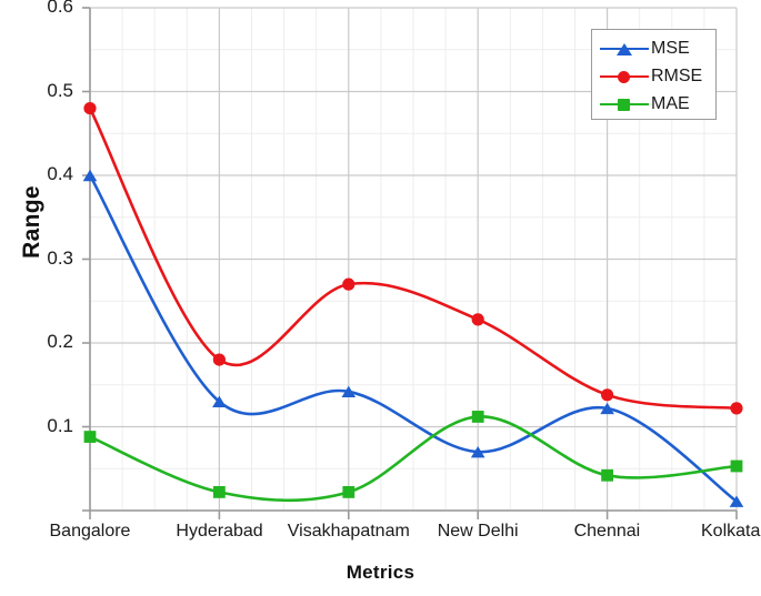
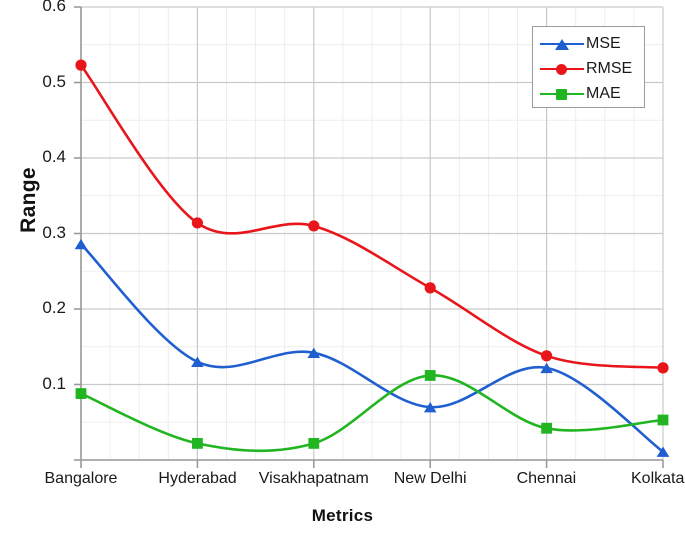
MSE/Bangalore: 0.40 -> 0.29
RMSE/Bangalore: 0.48 -> 0.52
RMSE/Hyderabad: 0.18 -> 0.31
RMSE/Visakhapatnam: 0.27 -> 0.31
